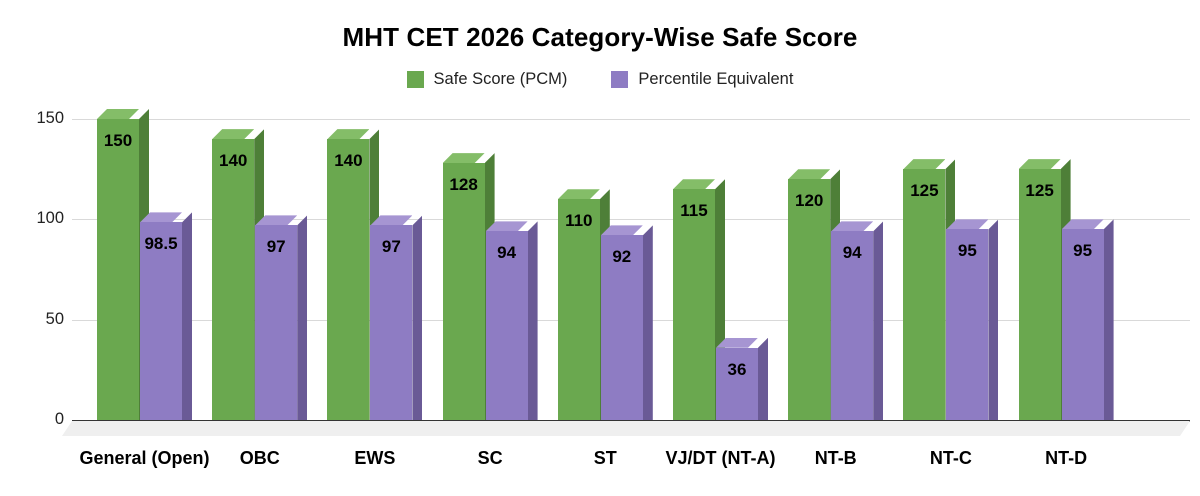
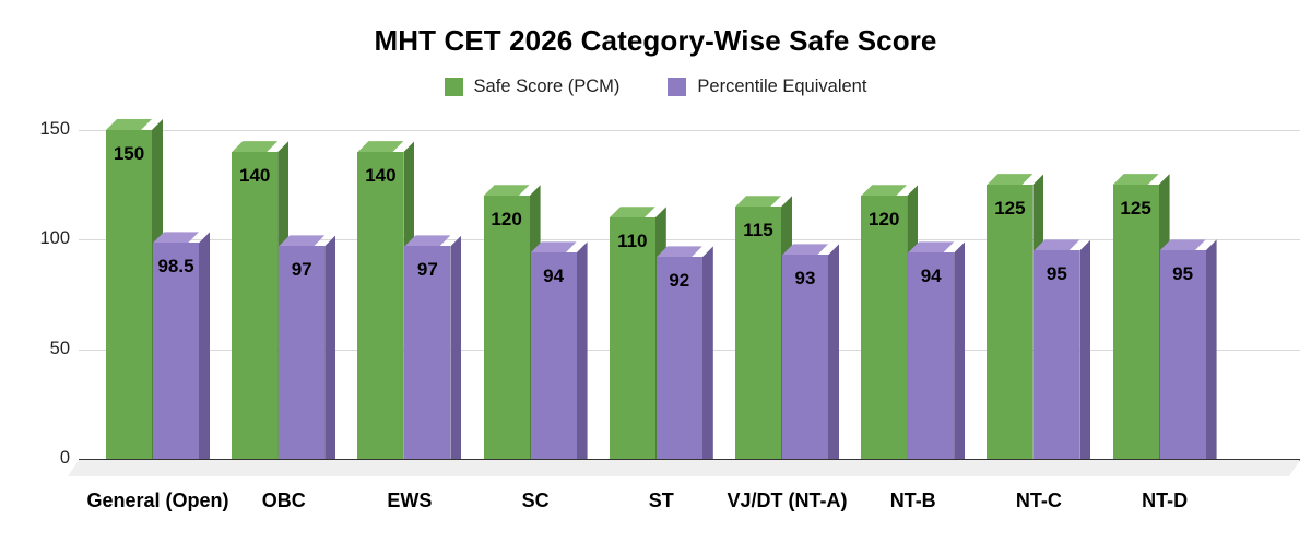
Safe Score (PCM)/SC: 128 -> 120
Percentile Equivalent/VJ/DT (NT-A): 36 -> 93
